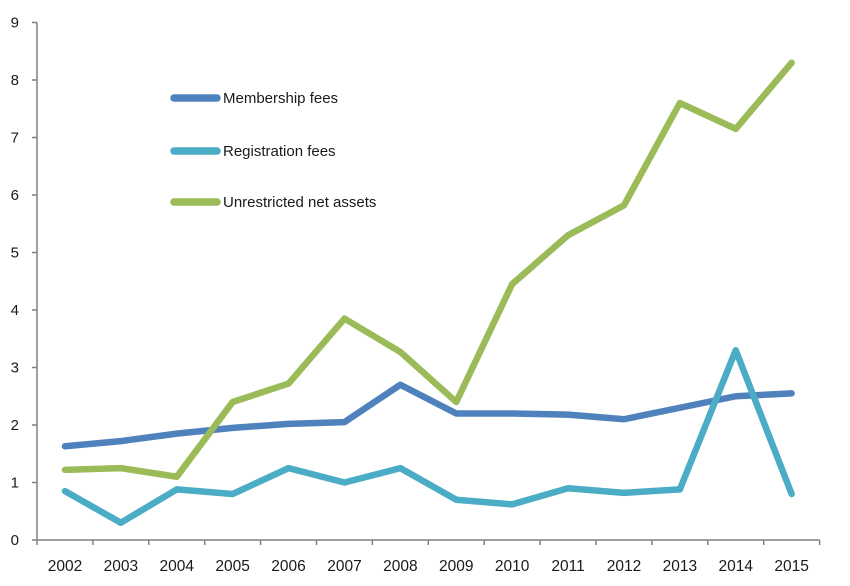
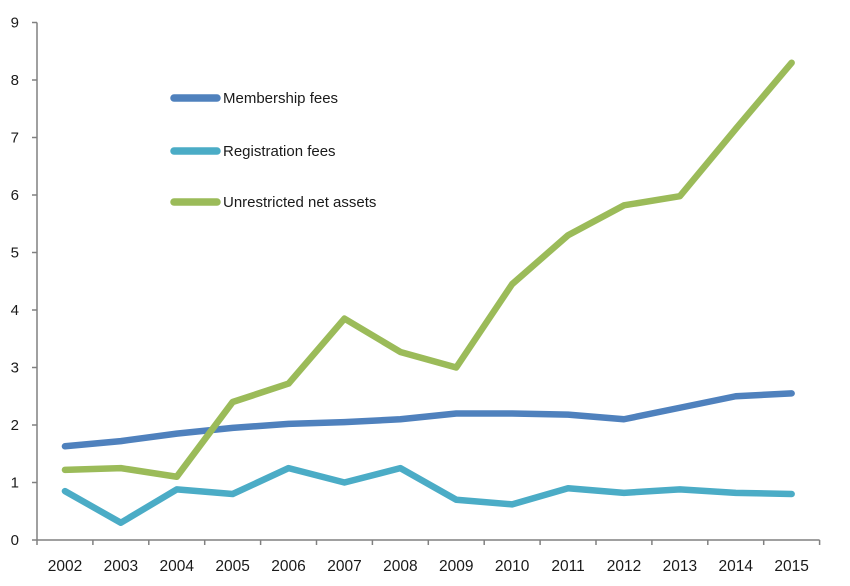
Membership fees/2008: 2.7 -> 2.1
Unrestricted net assets/2009: 2.4 -> 3.0
Unrestricted net assets/2013: 7.6 -> 6.0
Registration fees/2014: 3.3 -> 0.8
